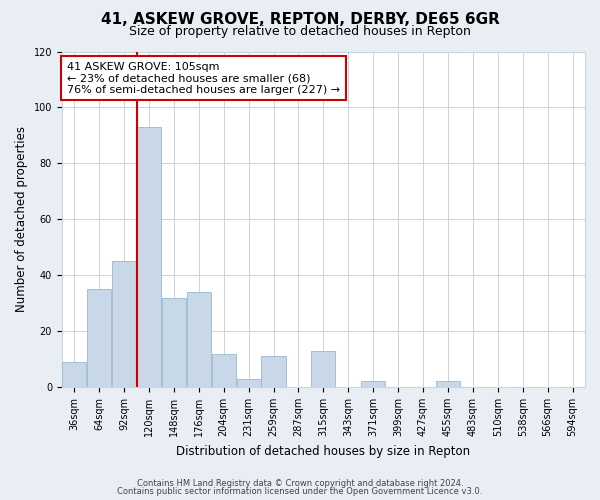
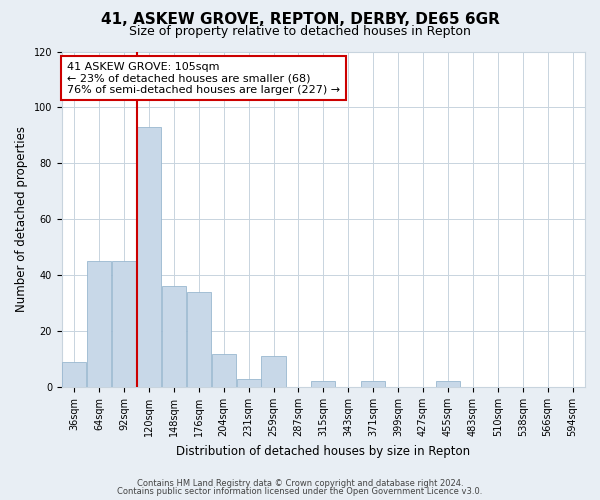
64sqm: 35 -> 45
148sqm: 32 -> 36
315sqm: 13 -> 2
